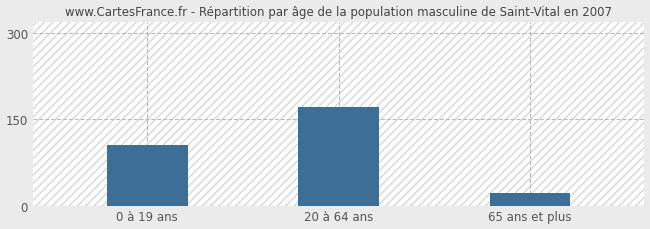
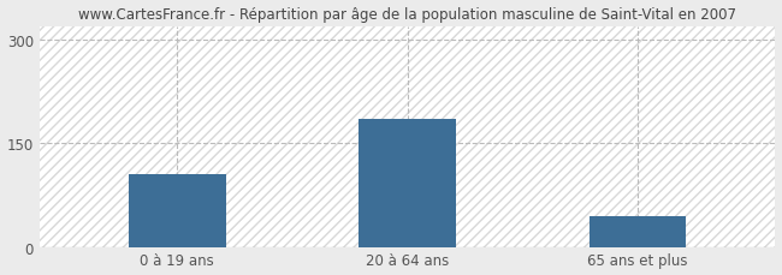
20 à 64 ans: 172 -> 186
65 ans et plus: 22 -> 44
